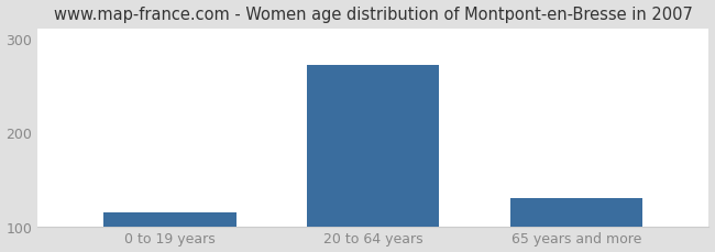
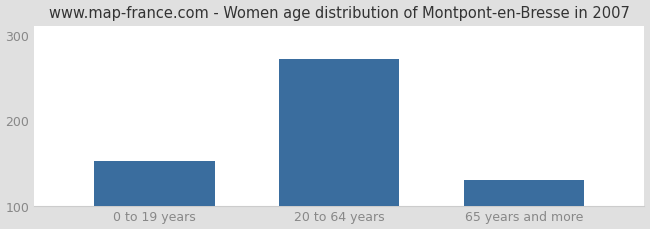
0 to 19 years: 115 -> 152
